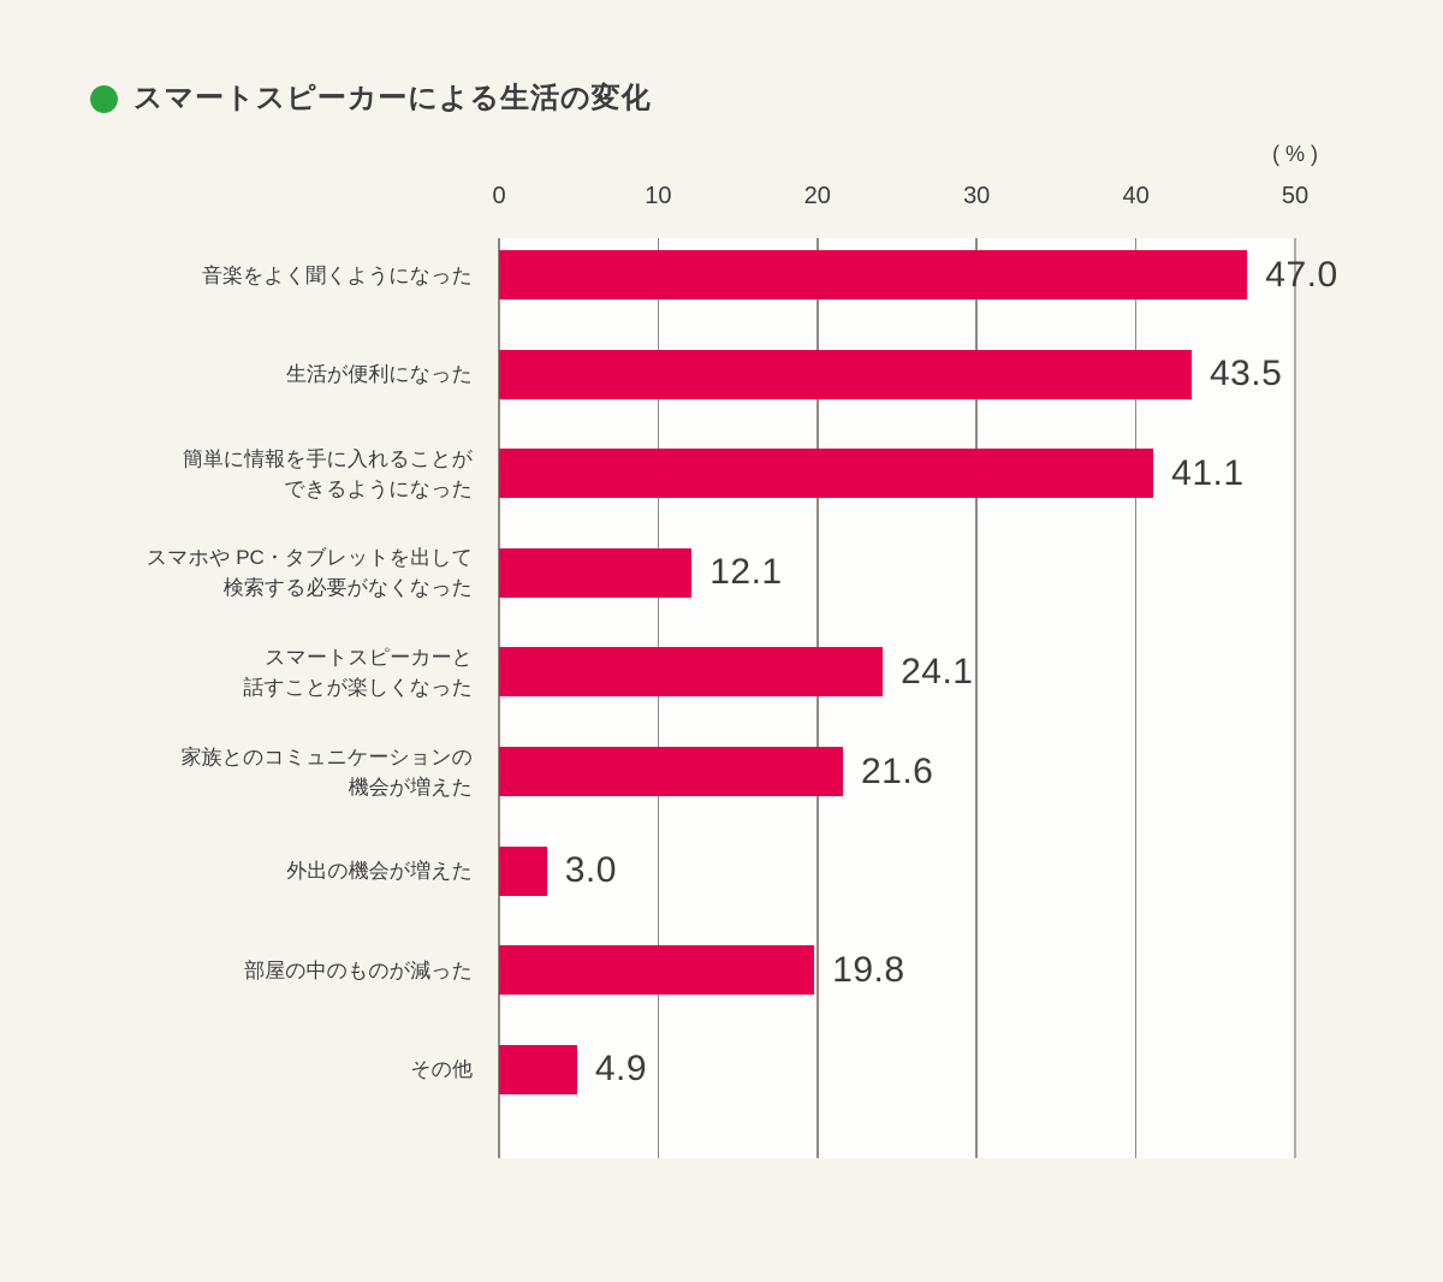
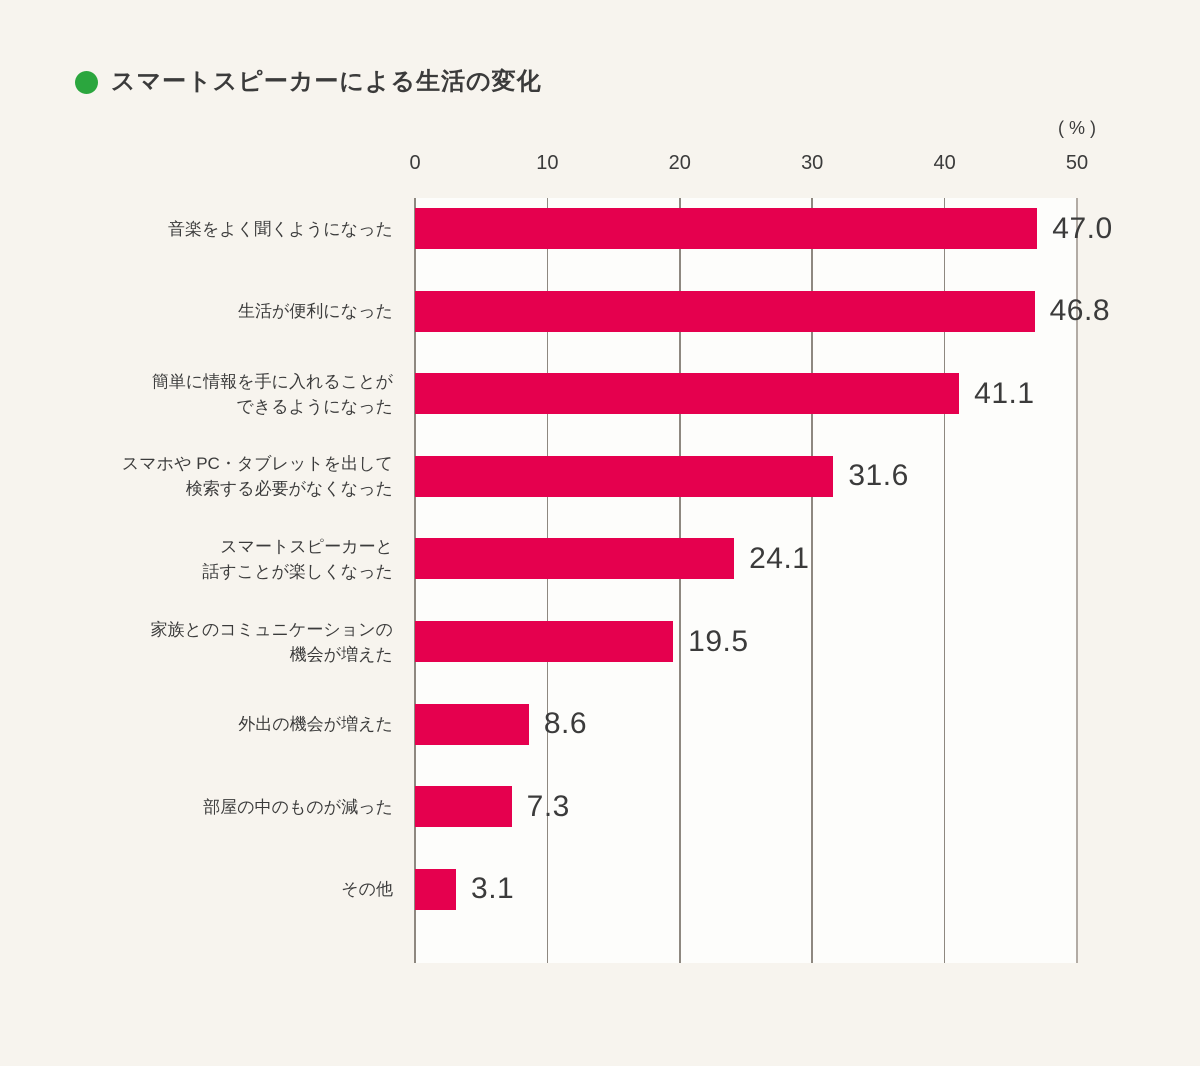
生活が便利になった: 43.5 -> 46.8
スマホや PC・タブレットを出して 検索する必要がなくなった: 12.1 -> 31.6
家族とのコミュニケーションの 機会が増えた: 21.6 -> 19.5
外出の機会が増えた: 3.0 -> 8.6
部屋の中のものが減った: 19.8 -> 7.3
その他: 4.9 -> 3.1
